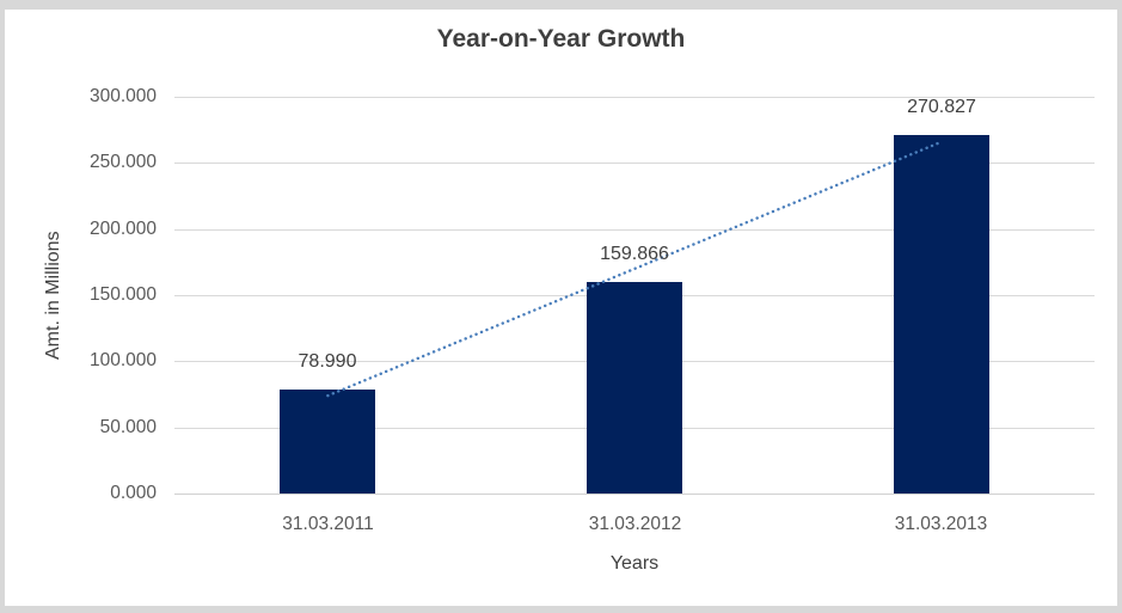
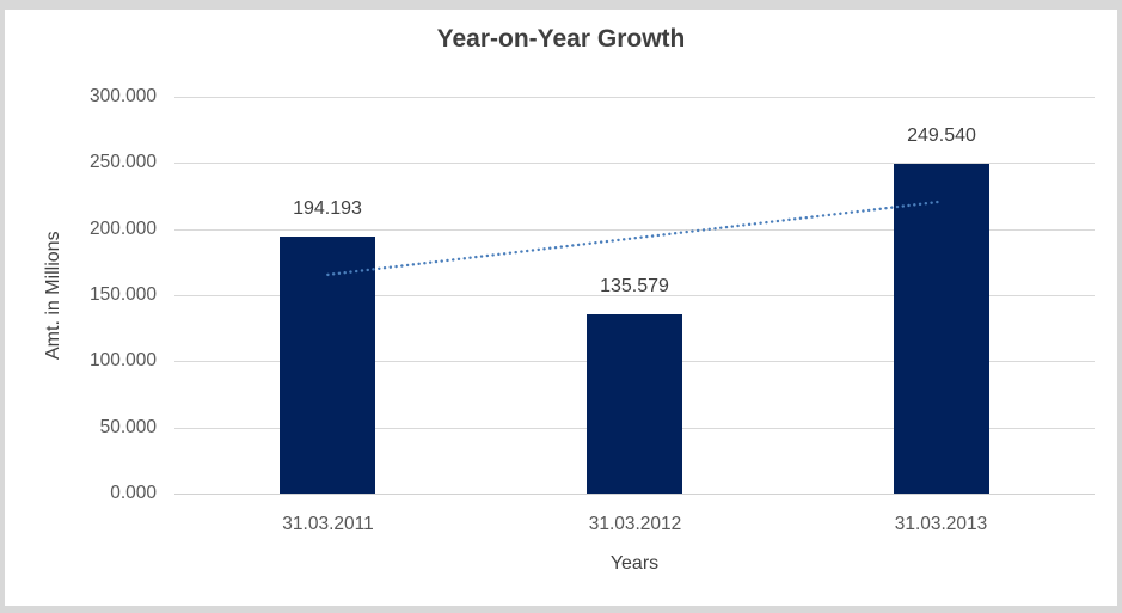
31.03.2011: 78.990 -> 194.193
31.03.2012: 159.866 -> 135.579
31.03.2013: 270.827 -> 249.540
